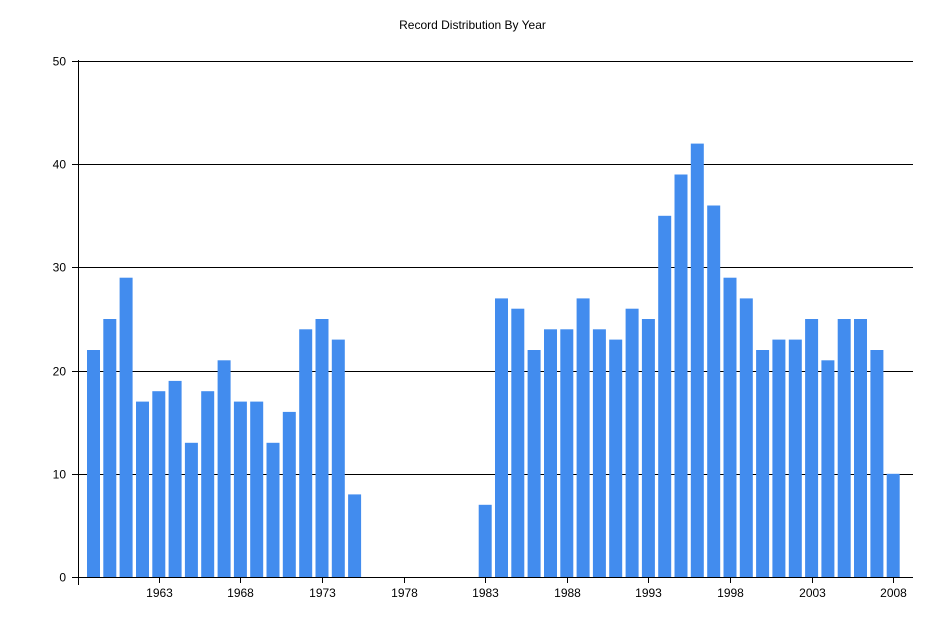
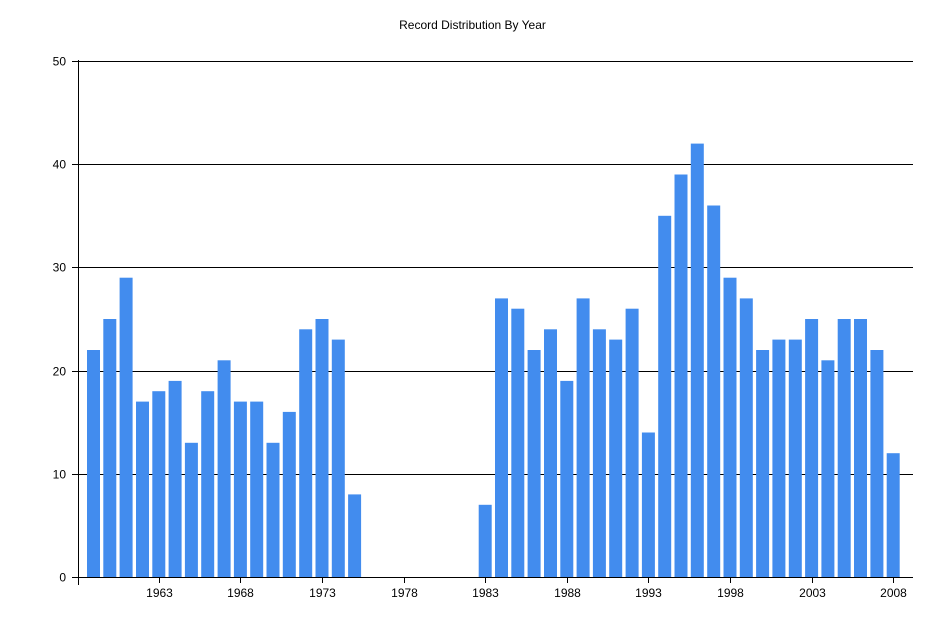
1988: 24 -> 19
1993: 25 -> 14
2008: 10 -> 12
